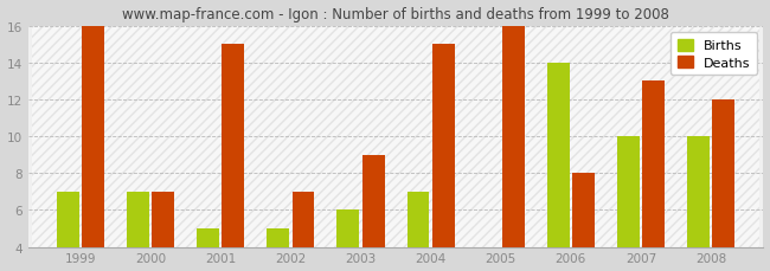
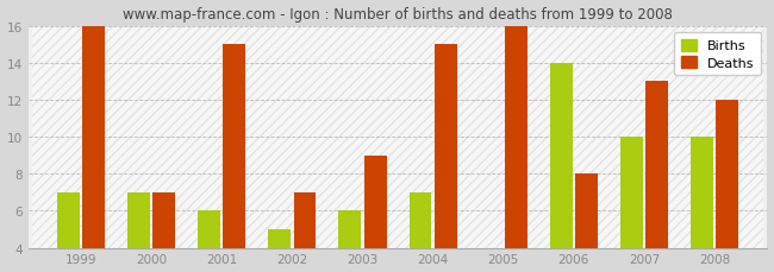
Births/2001: 5 -> 6
